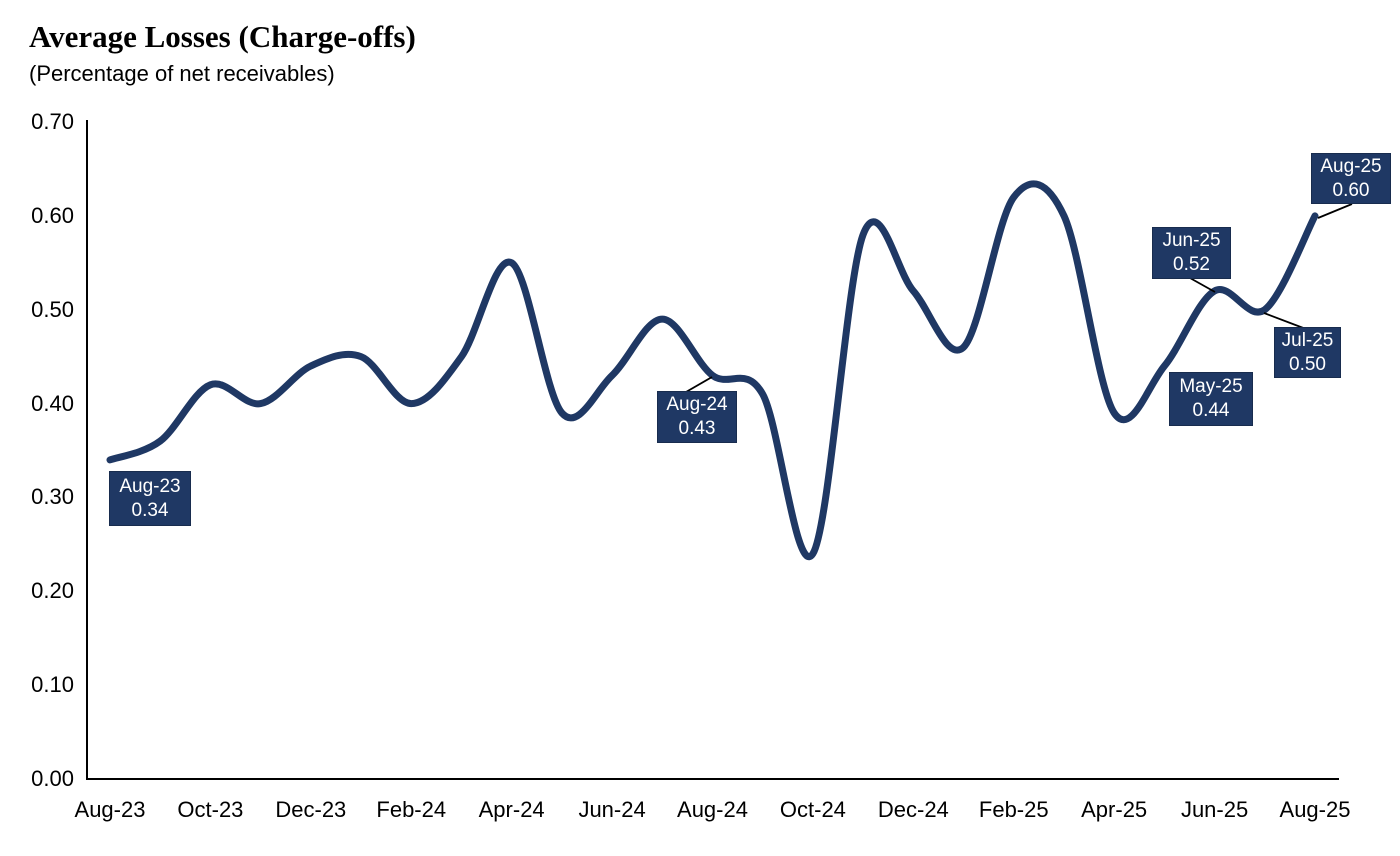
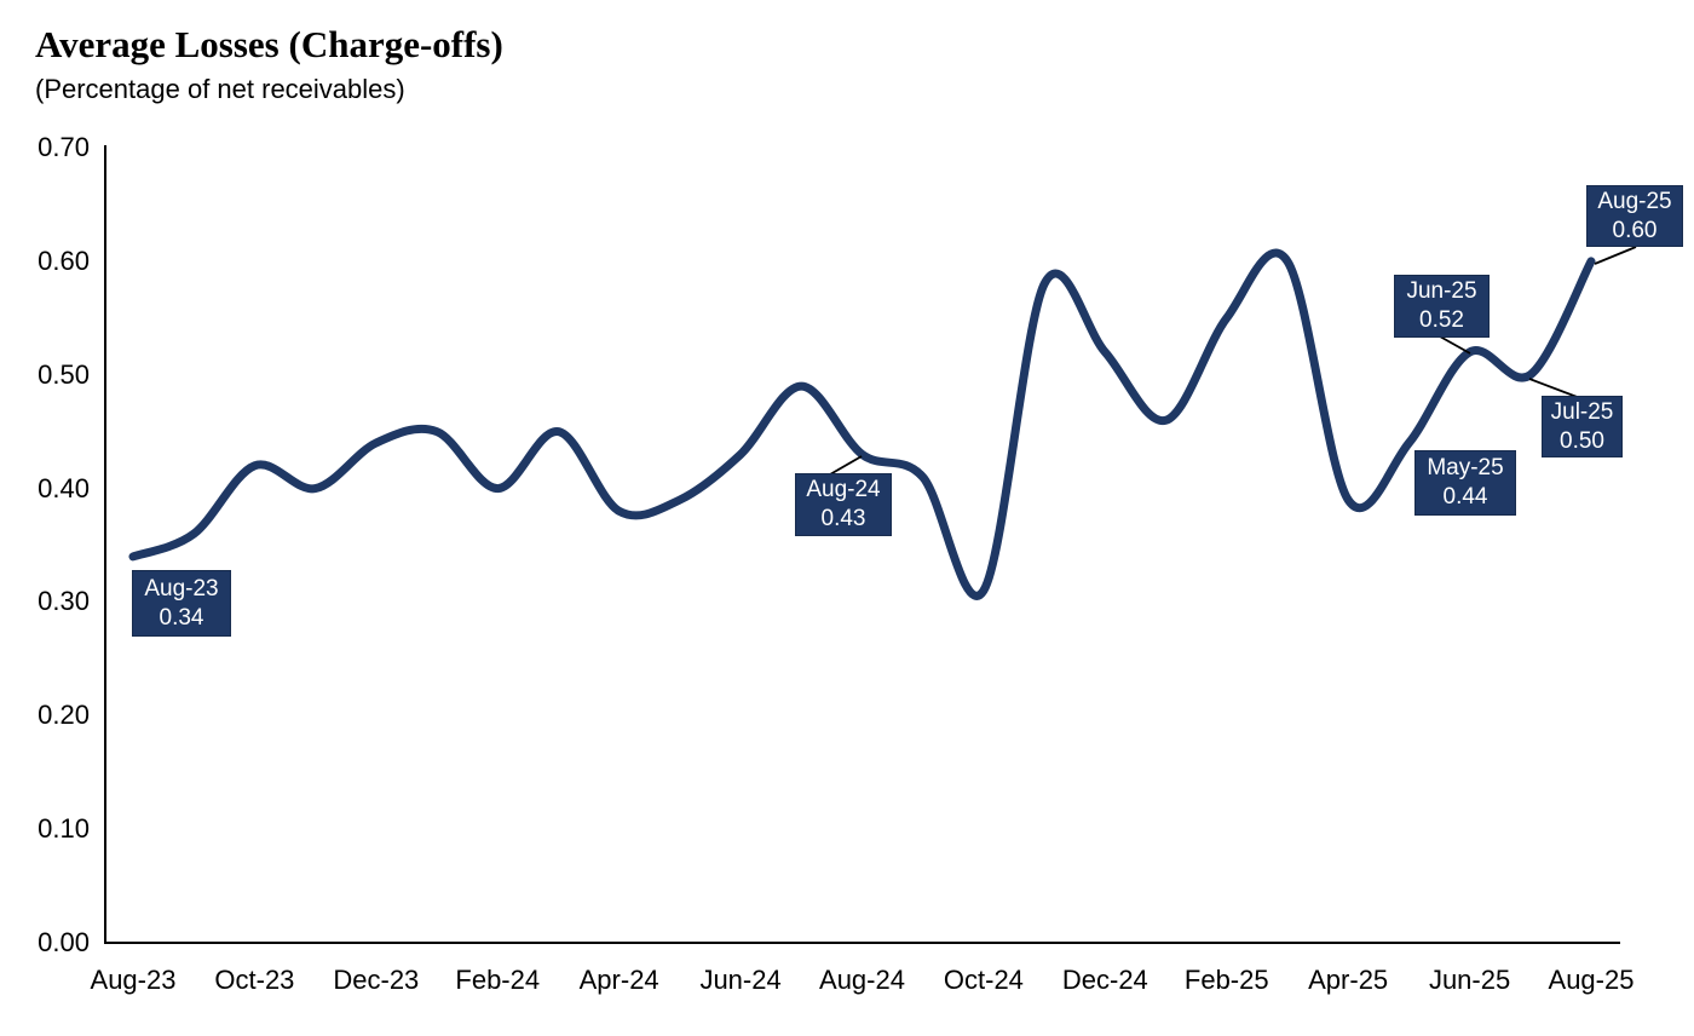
Apr-24: 0.55 -> 0.38
Oct-24: 0.24 -> 0.31
Feb-25: 0.62 -> 0.55
